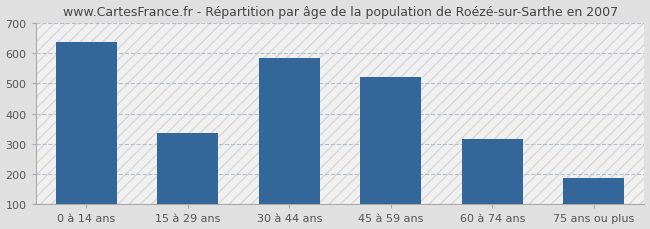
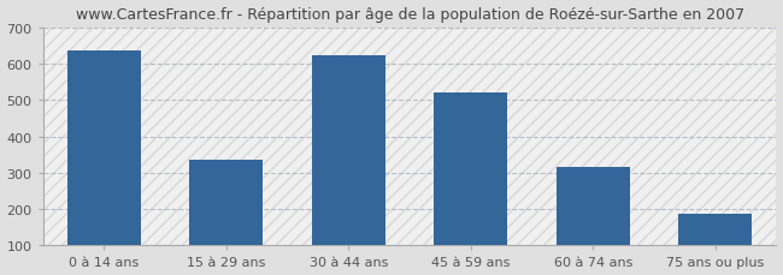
30 à 44 ans: 585 -> 625
